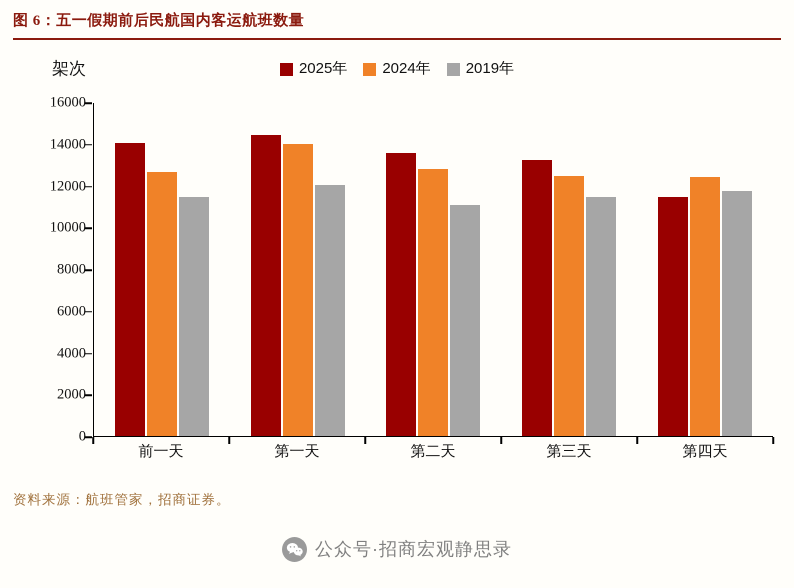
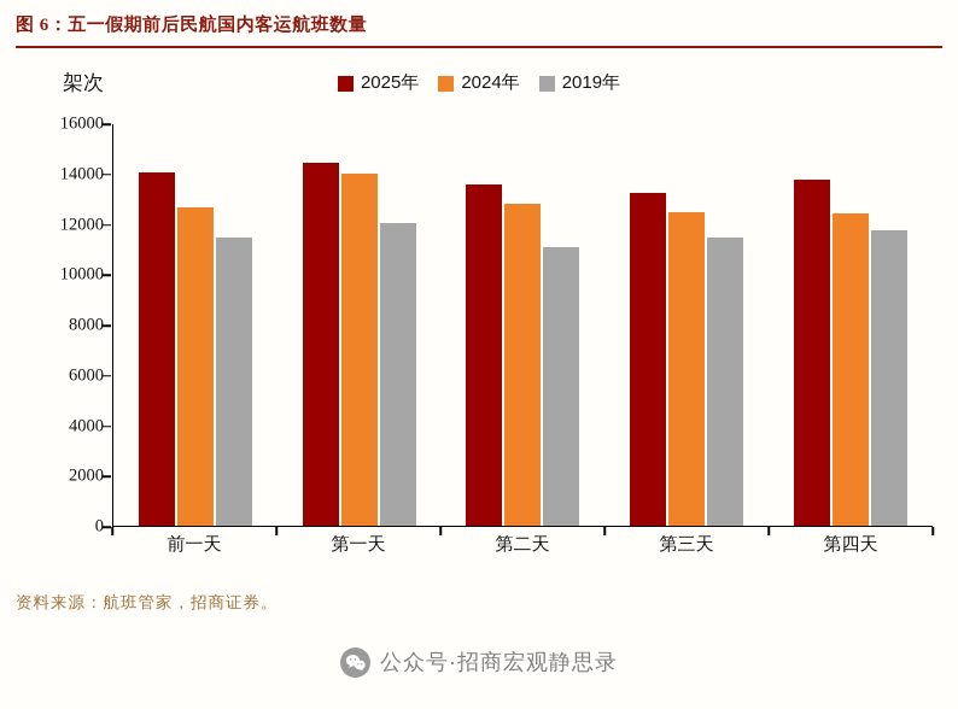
2025年/第四天: 11500 -> 13800
